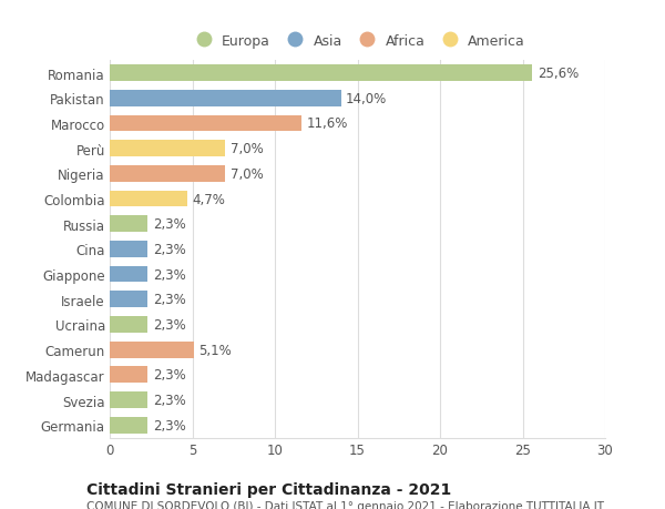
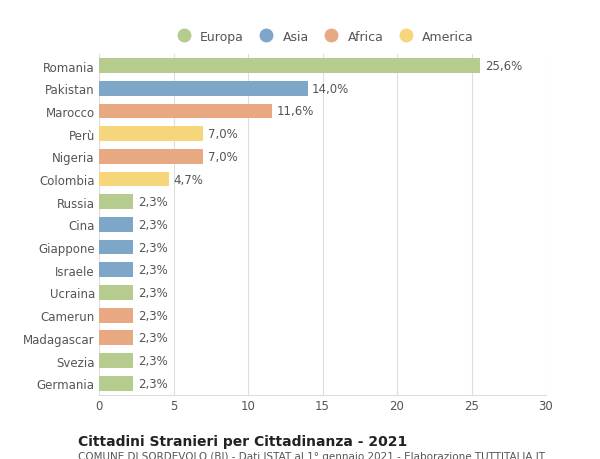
Camerun: 5,1% -> 2,3%
